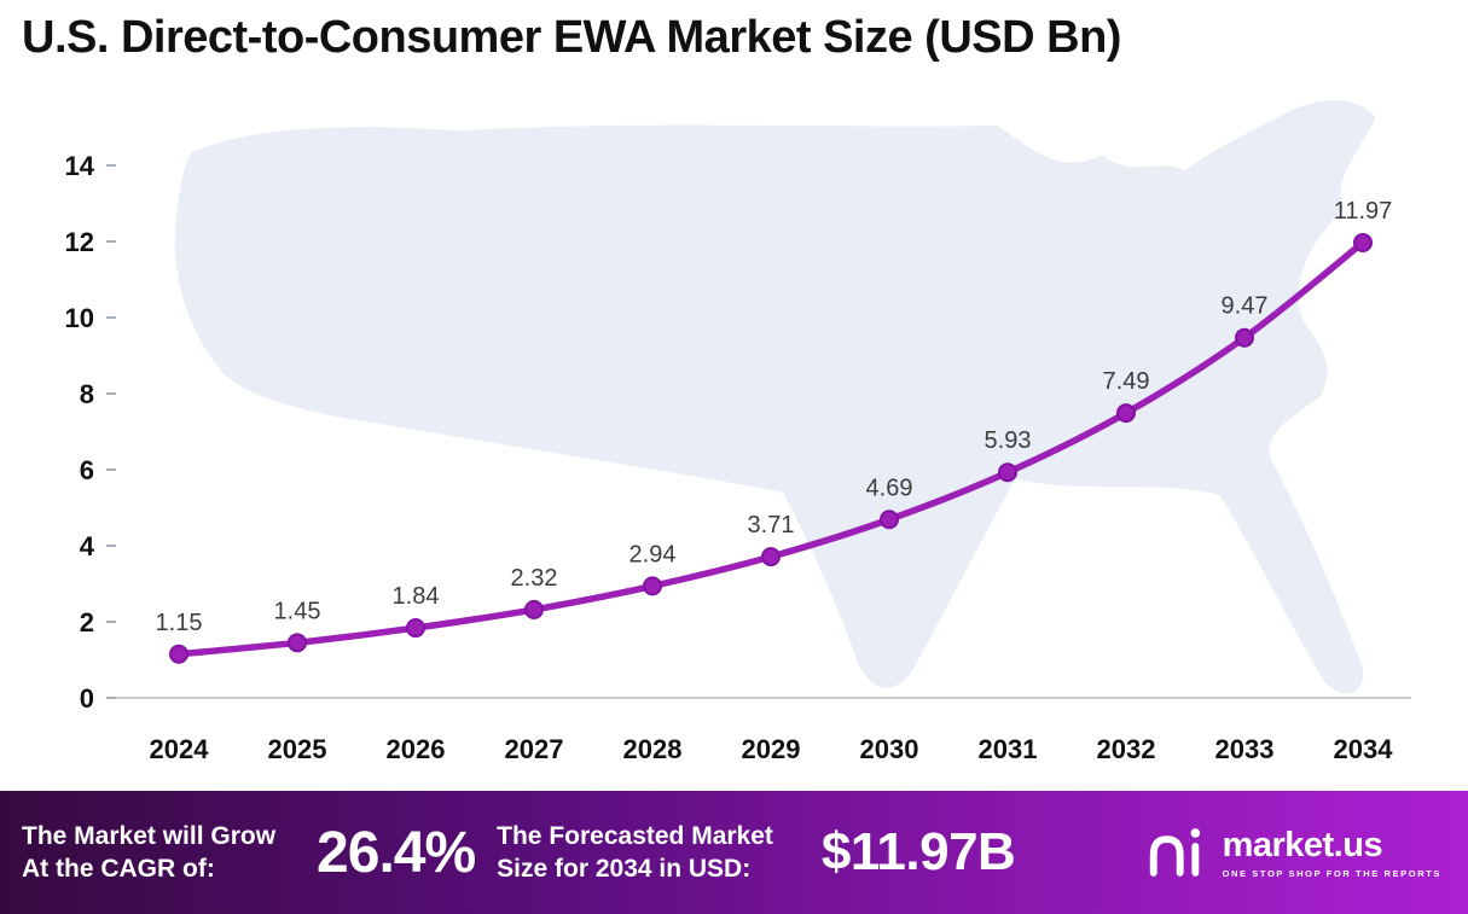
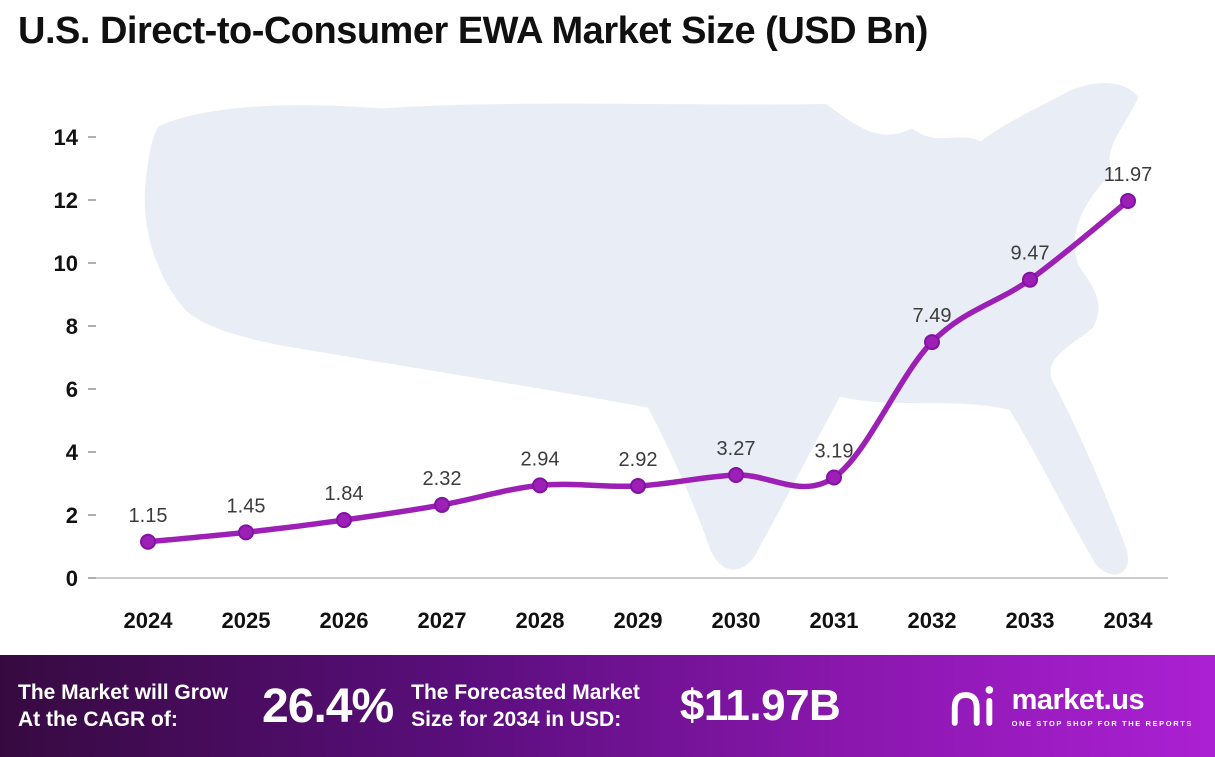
2029: 3.71 -> 2.92
2030: 4.69 -> 3.27
2031: 5.93 -> 3.19
